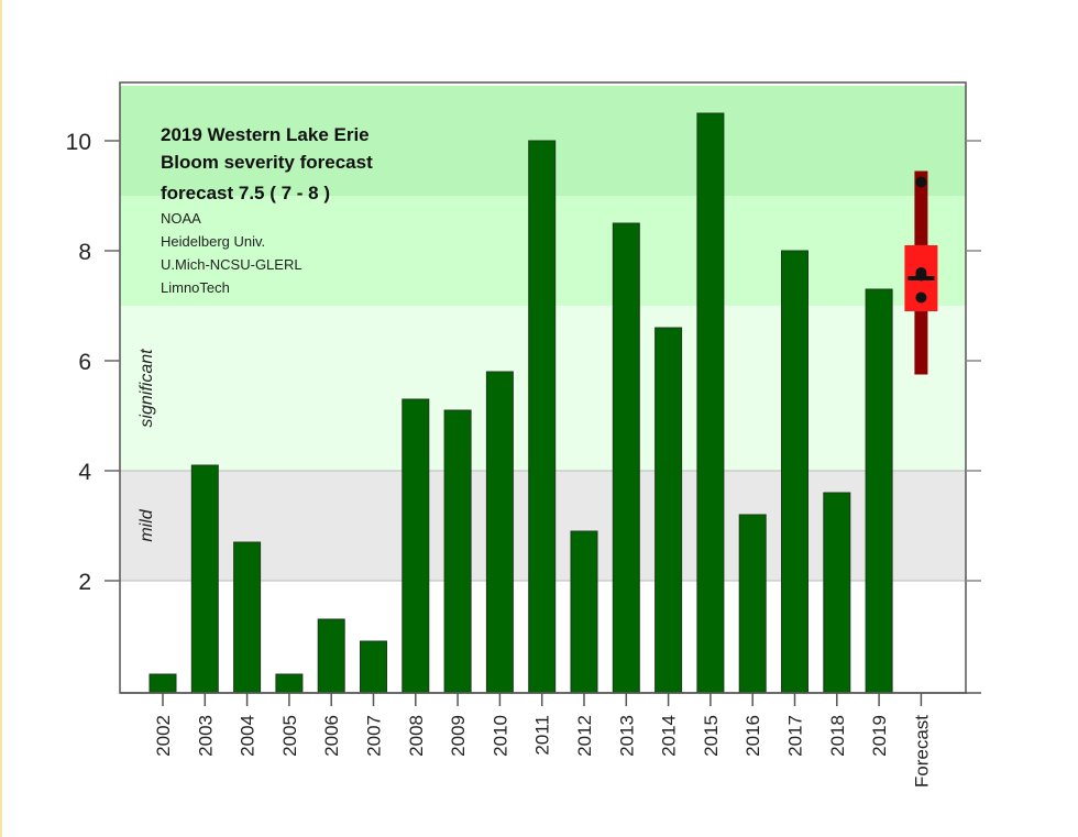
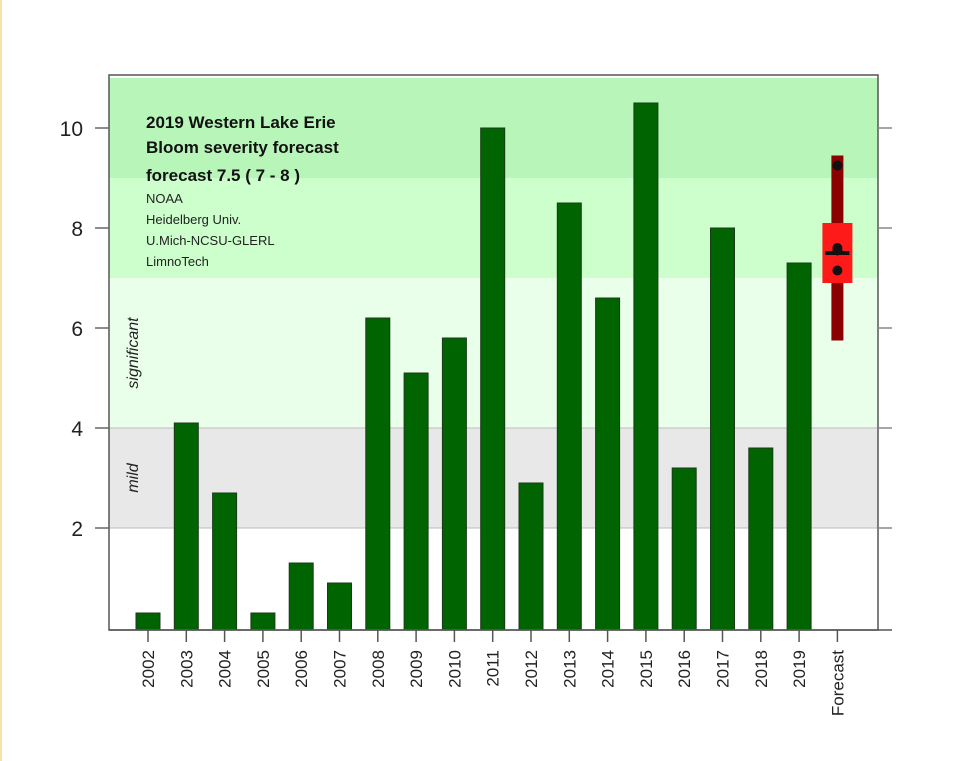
2008: 5.3 -> 6.2
